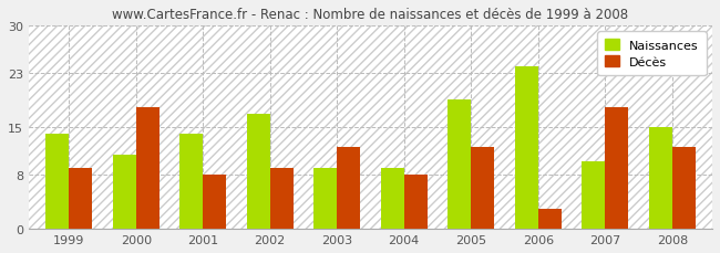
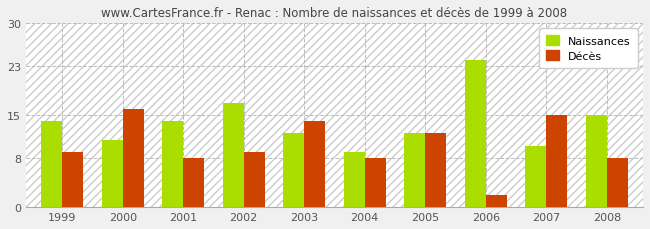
Décès/2000: 18 -> 16
Naissances/2003: 9 -> 12
Décès/2003: 12 -> 14
Naissances/2005: 19 -> 12
Décès/2006: 3 -> 2
Décès/2007: 18 -> 15
Décès/2008: 12 -> 8
